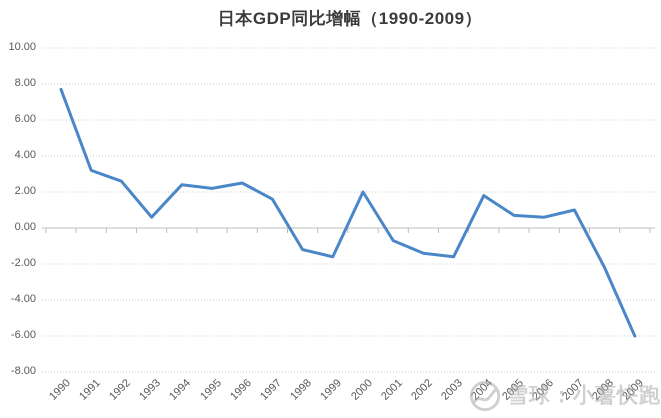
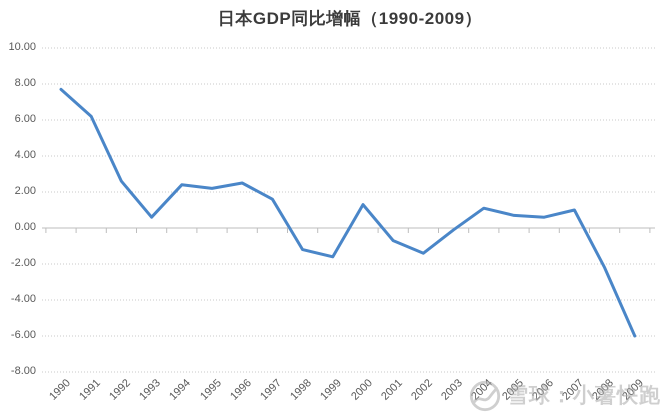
1991: 3.2 -> 6.2
2000: 2.0 -> 1.3
2003: -1.6 -> -0.1
2004: 1.8 -> 1.1
